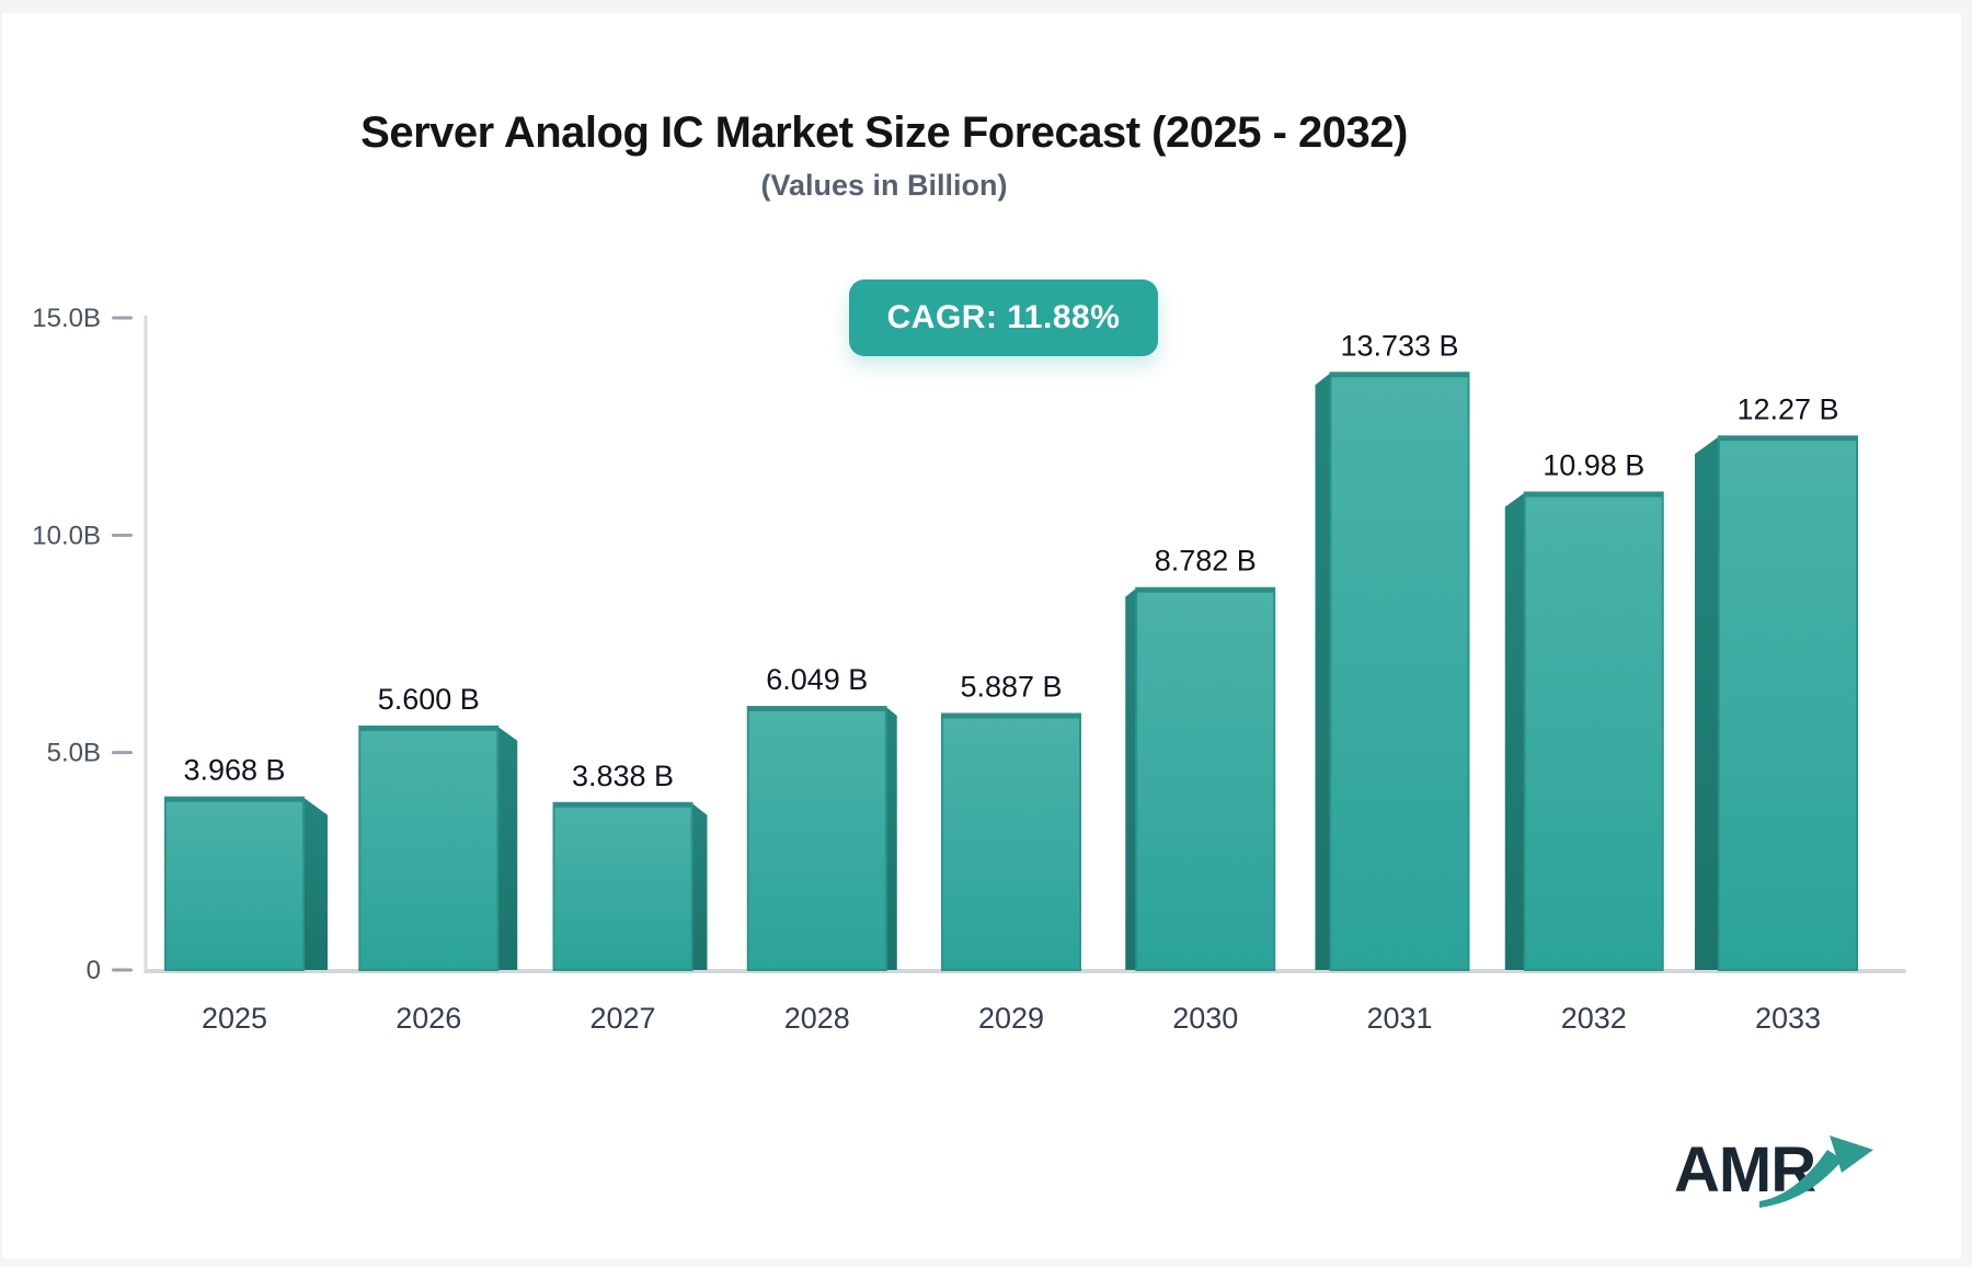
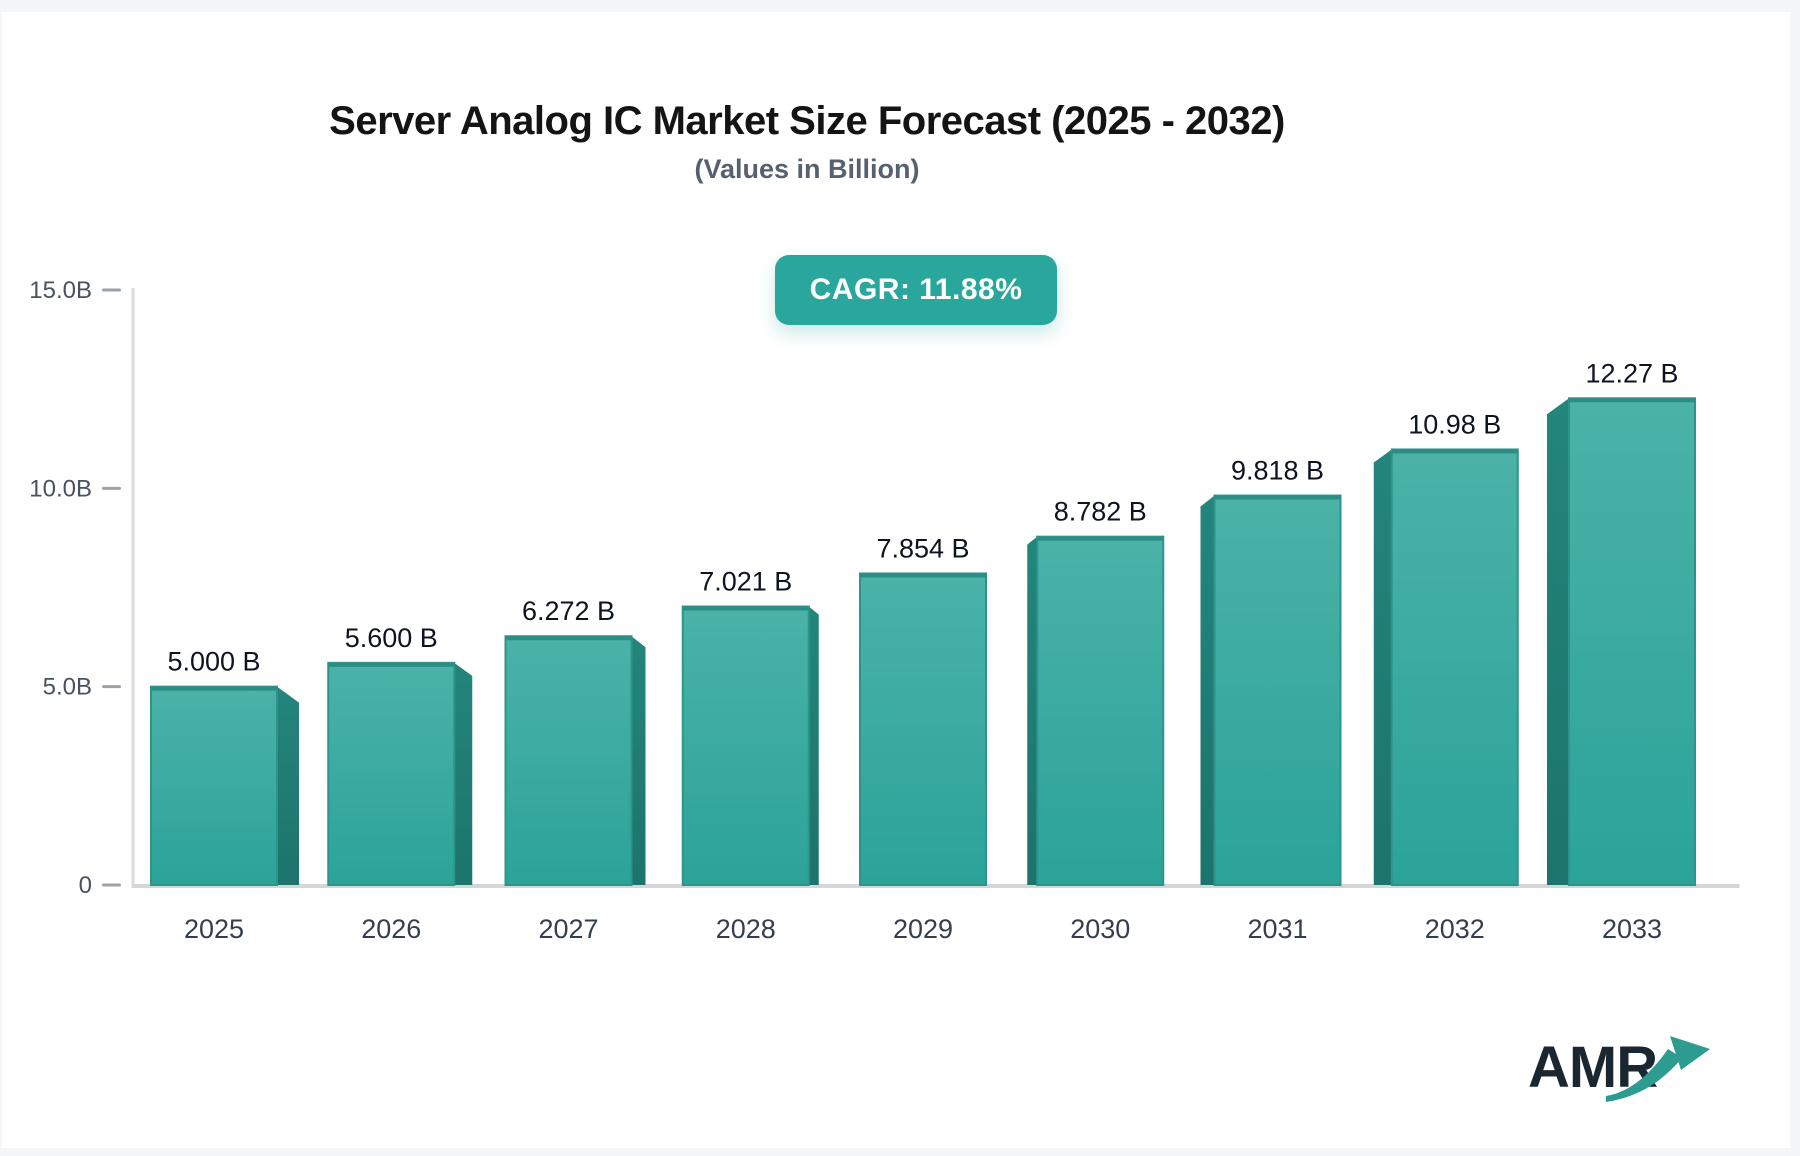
2025: 3.968 -> 5.000
2027: 3.838 -> 6.272
2028: 6.049 -> 7.021
2029: 5.887 -> 7.854
2031: 13.733 -> 9.818
